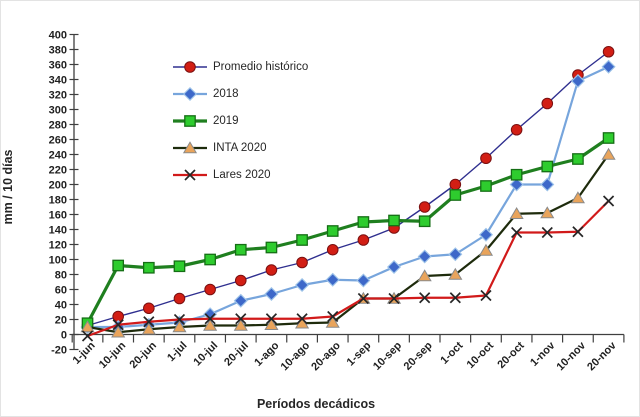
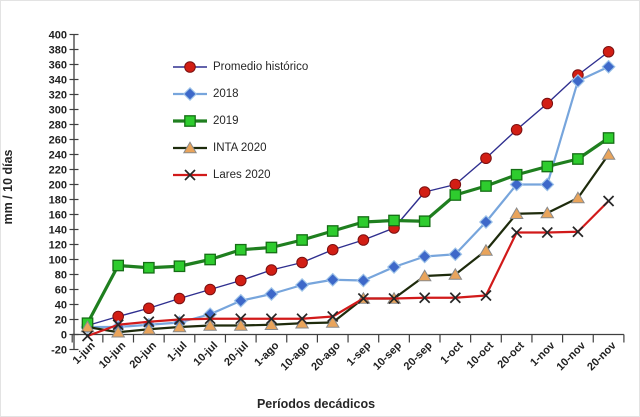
Promedio histórico/20-sep: 170 -> 190
2018/10-oct: 130 -> 150
